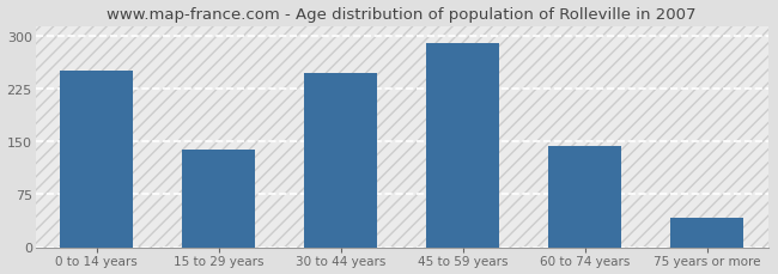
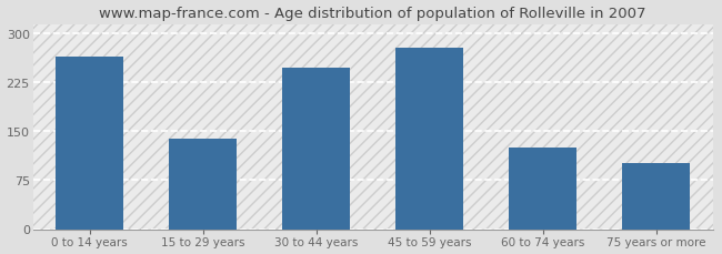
0 to 14 years: 252 -> 264
45 to 59 years: 290 -> 278
60 to 74 years: 144 -> 126
75 years or more: 42 -> 102
